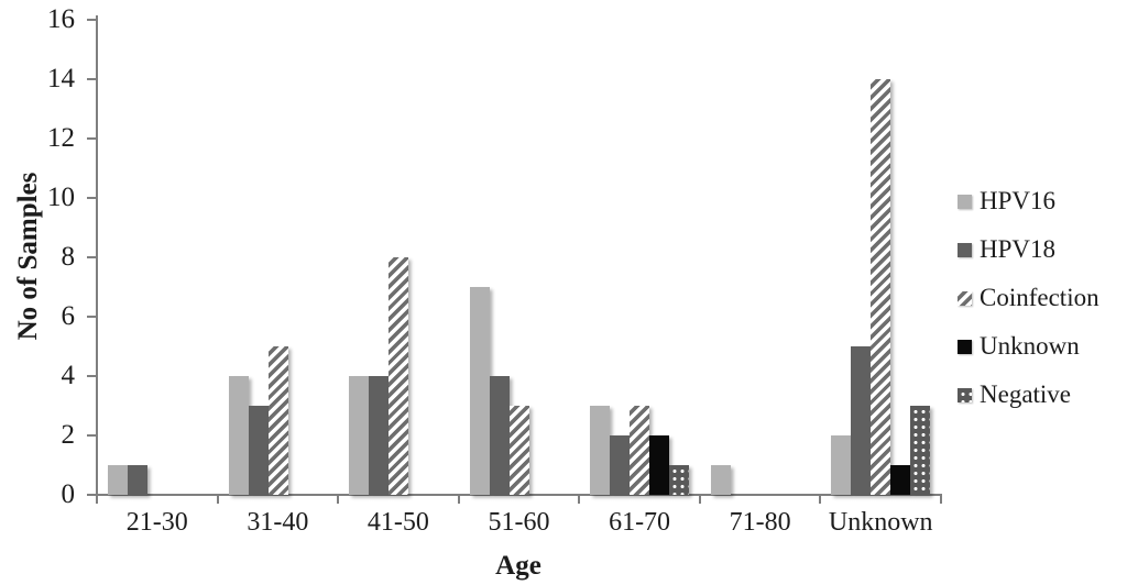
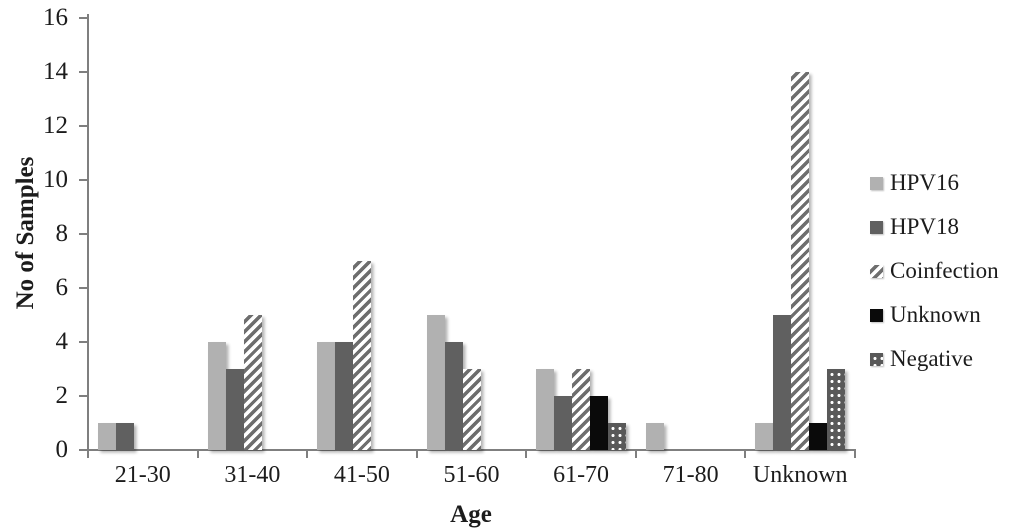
Coinfection/41-50: 8 -> 7
HPV16/51-60: 7 -> 5
HPV16/Unknown: 2 -> 1
